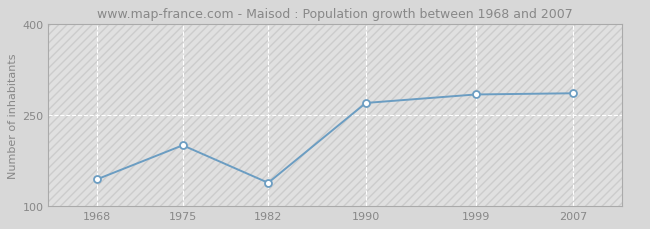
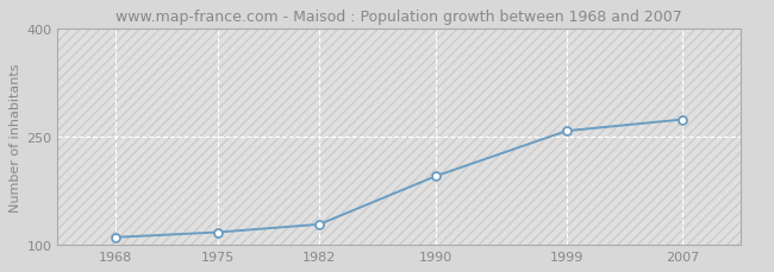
1968: 144 -> 110
1975: 200 -> 117
1982: 138 -> 128
1990: 270 -> 195
1999: 284 -> 258
2007: 286 -> 274
